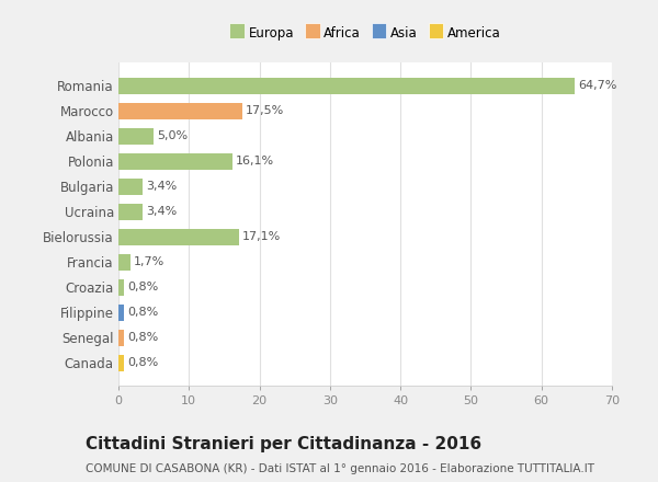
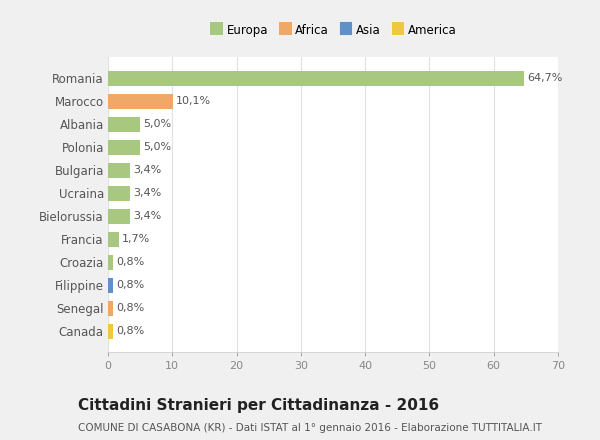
Marocco: 17,5% -> 10,1%
Polonia: 16,1% -> 5,0%
Bielorussia: 17,1% -> 3,4%
